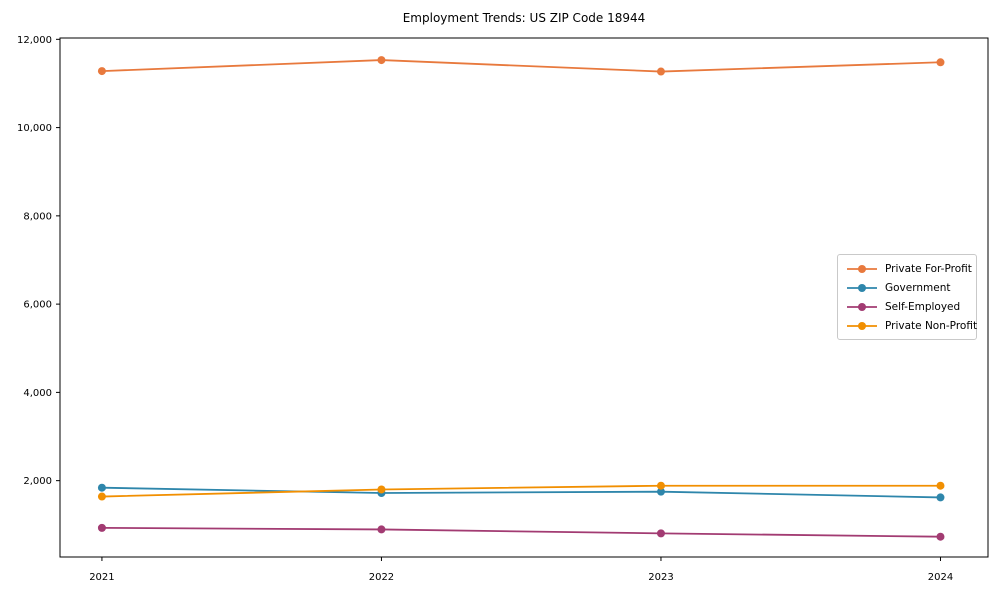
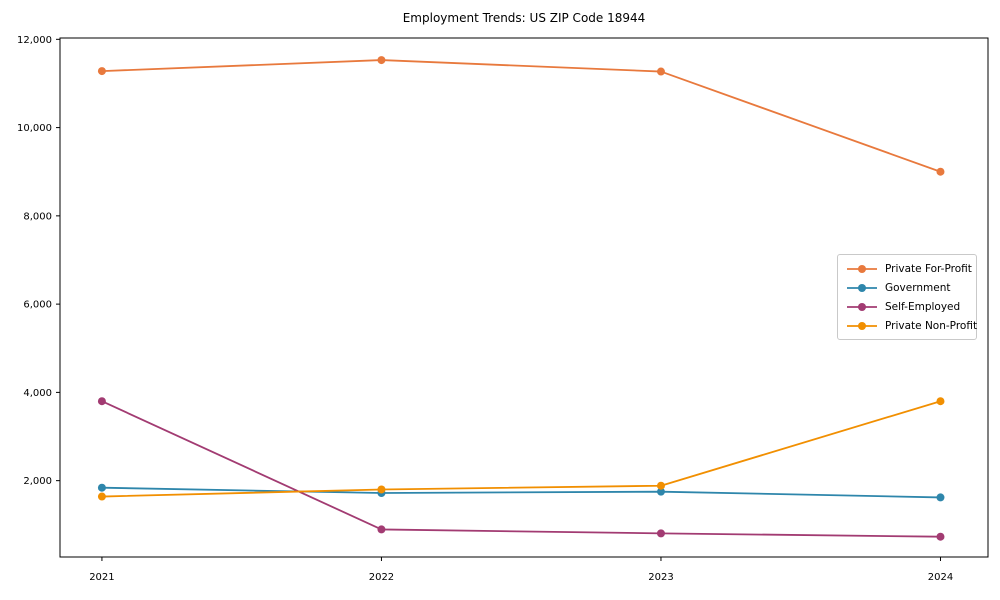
Self-Employed/2021: 900 -> 3800
Private For-Profit/2024: 11500 -> 9000
Private Non-Profit/2024: 1900 -> 3800
